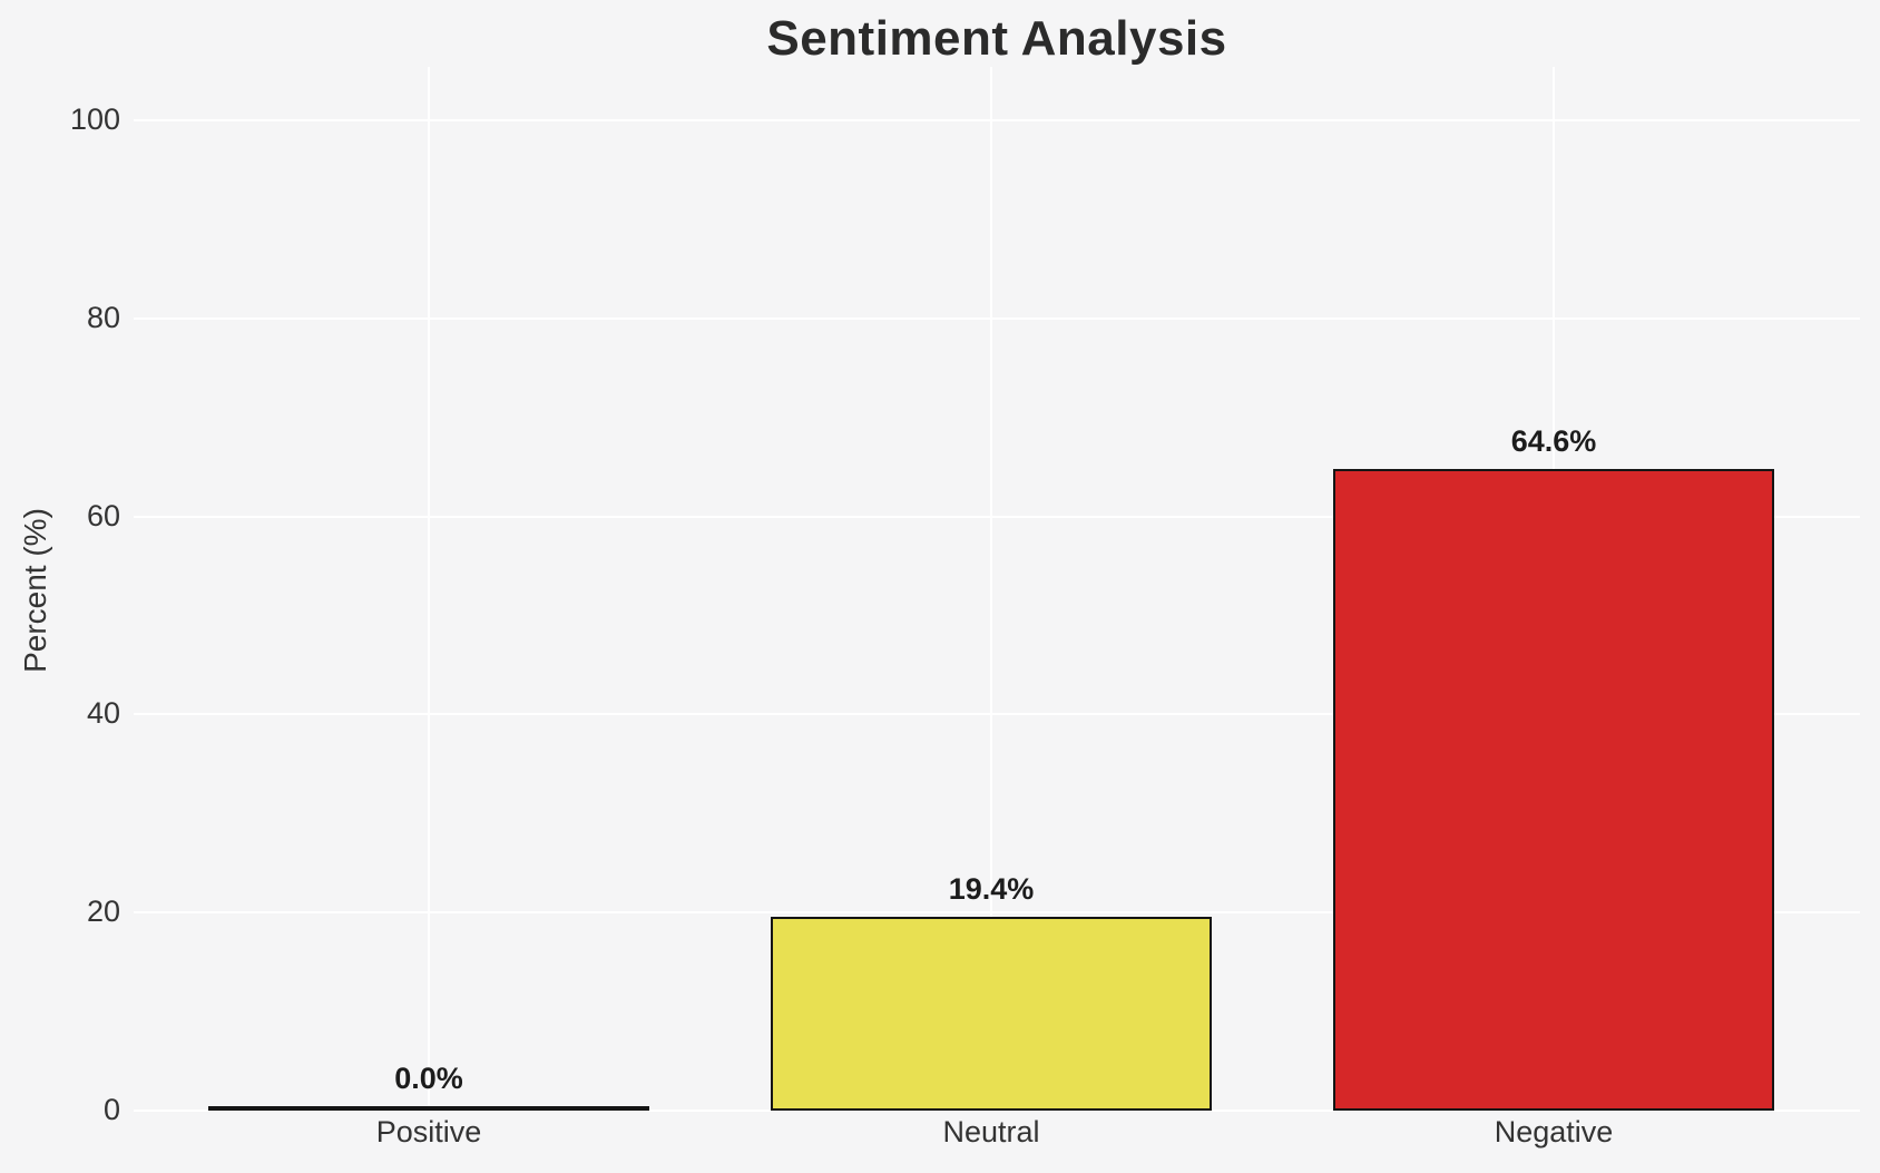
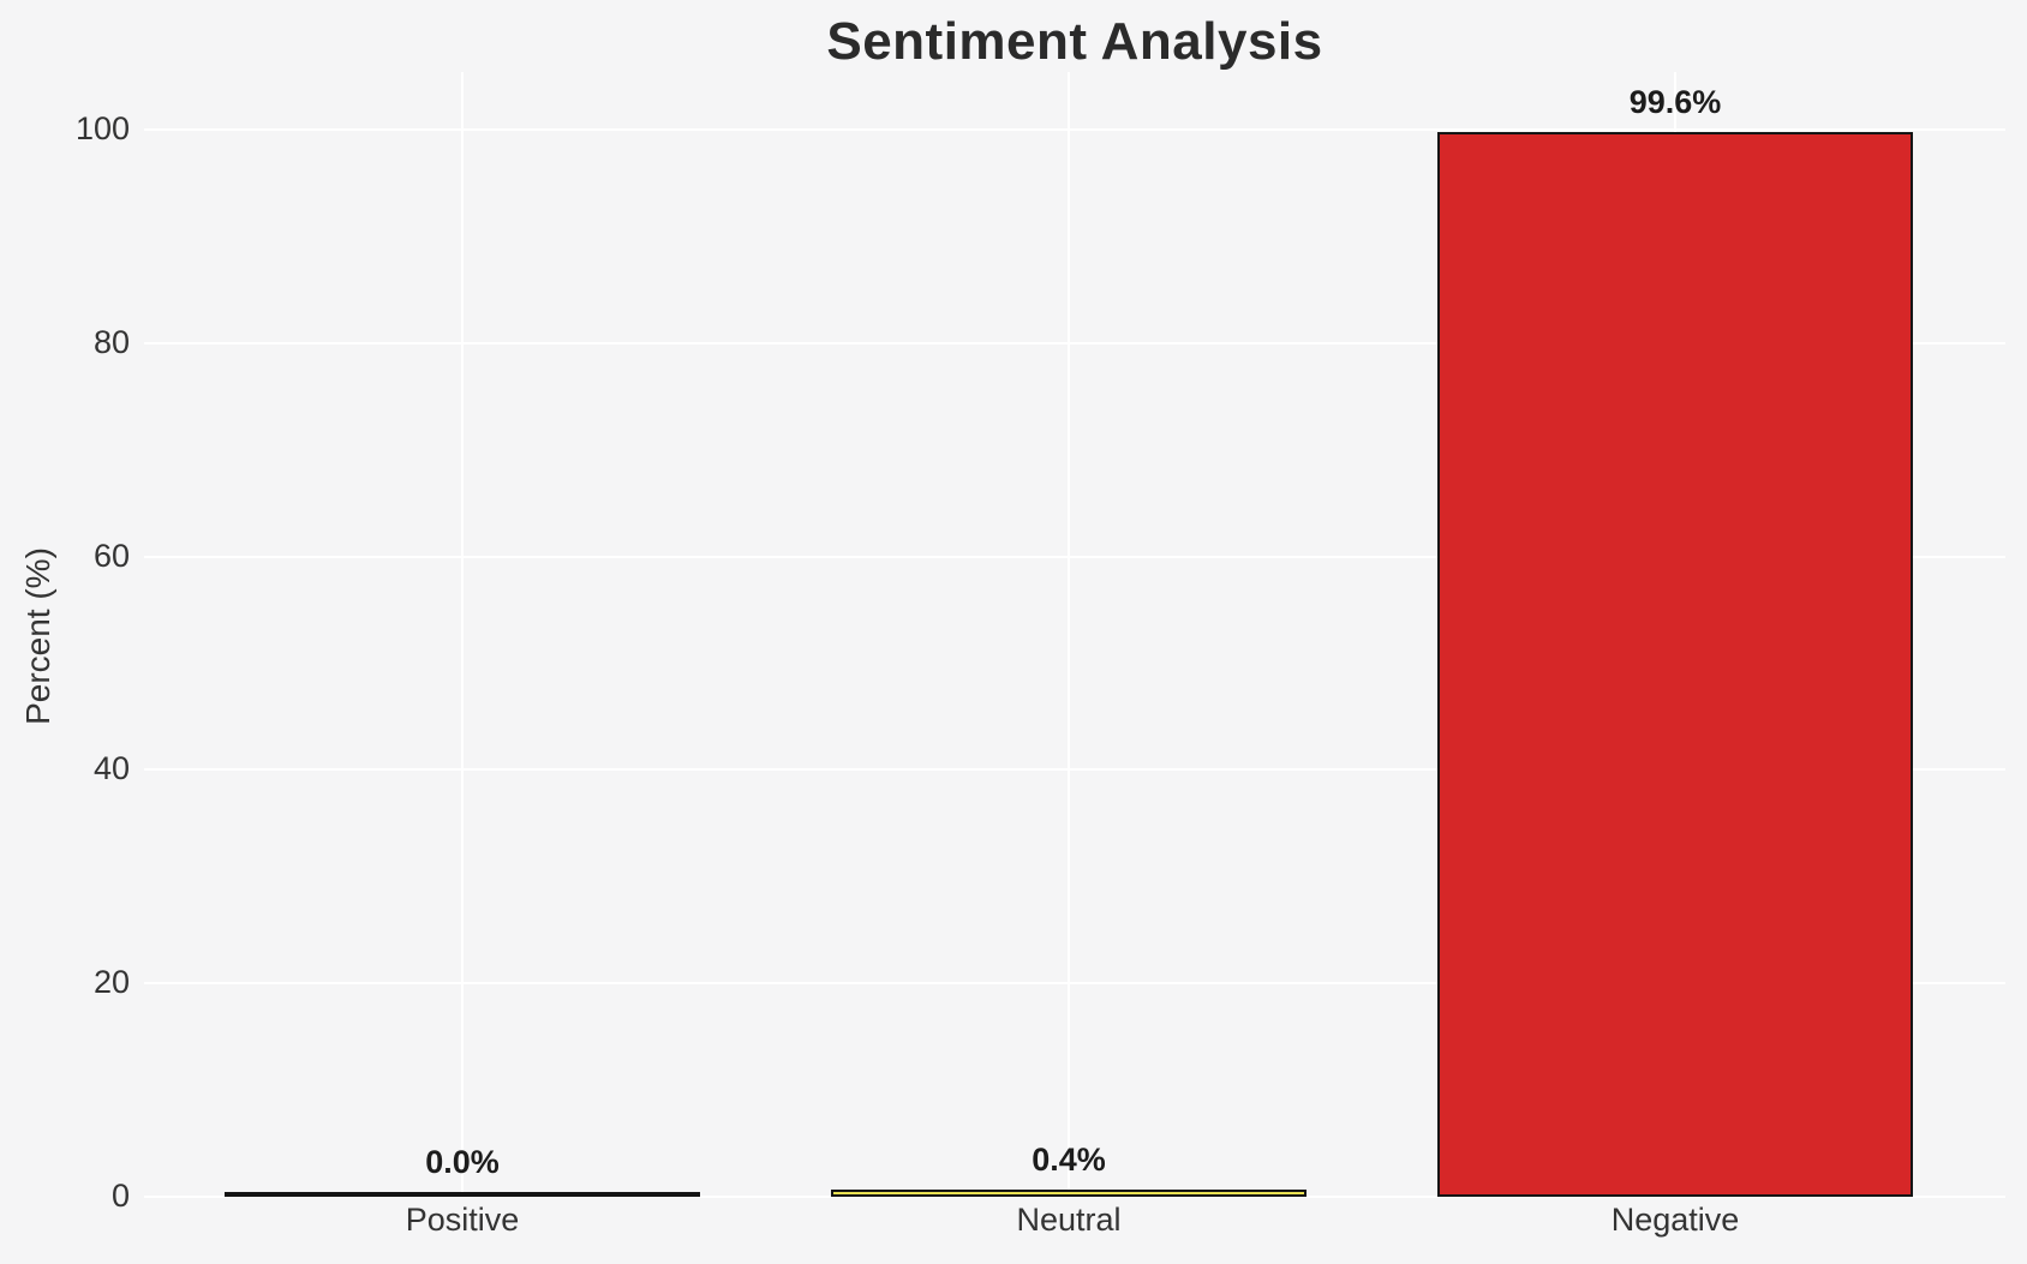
Neutral: 19.4% -> 0.4%
Negative: 64.6% -> 99.6%
